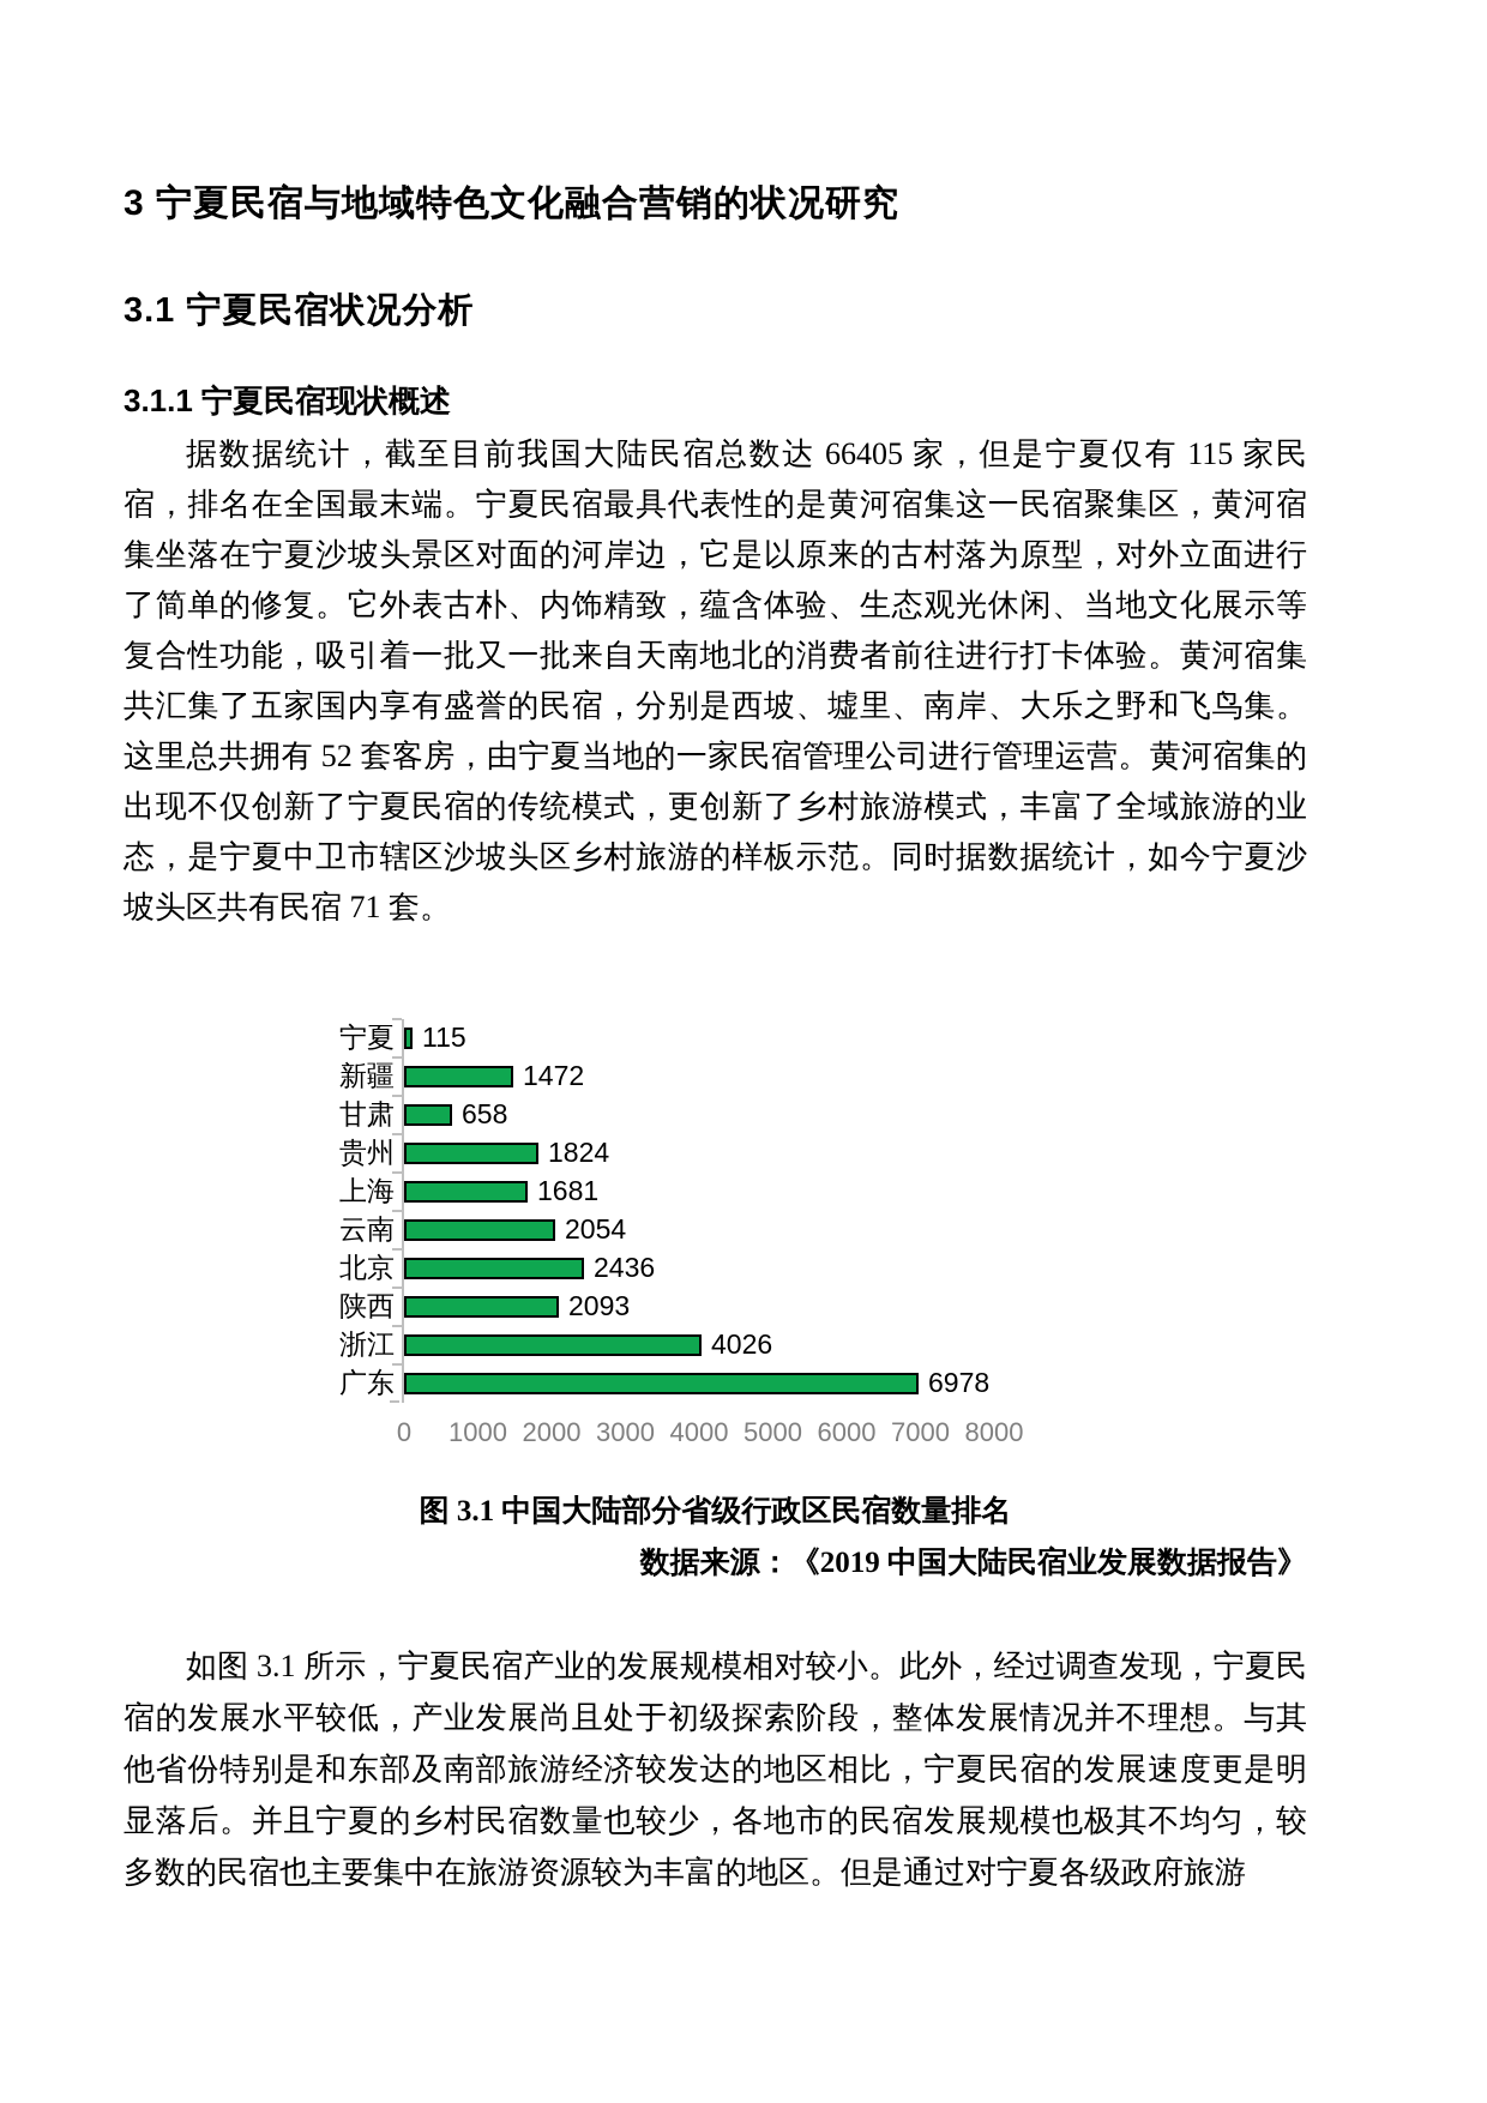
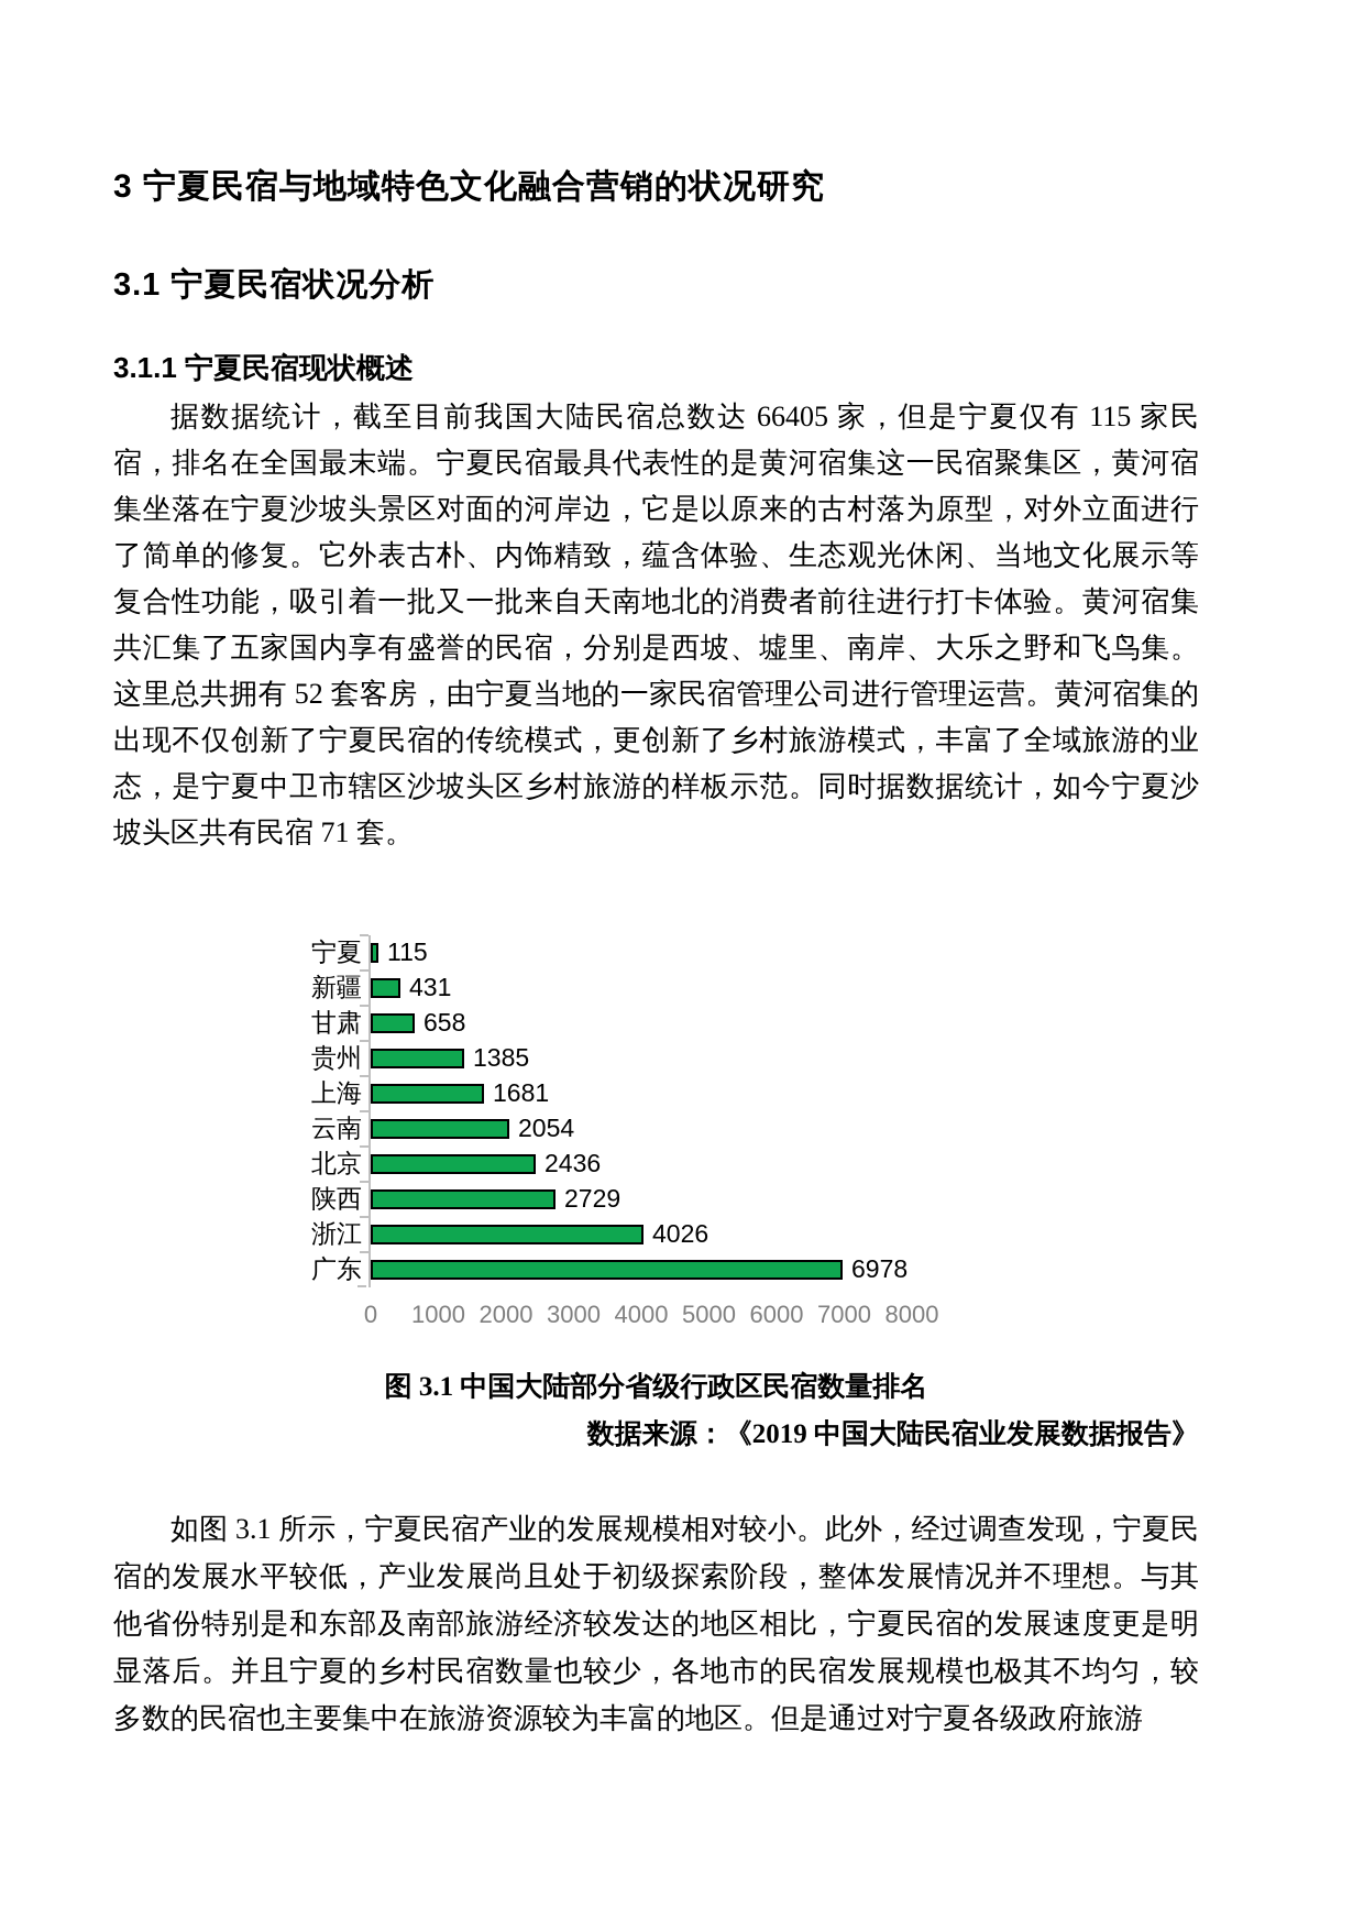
新疆: 1472 -> 431
贵州: 1824 -> 1385
陕西: 2093 -> 2729
